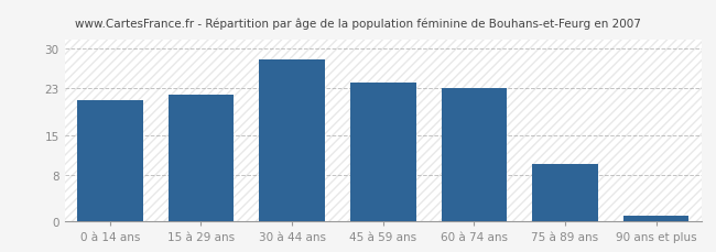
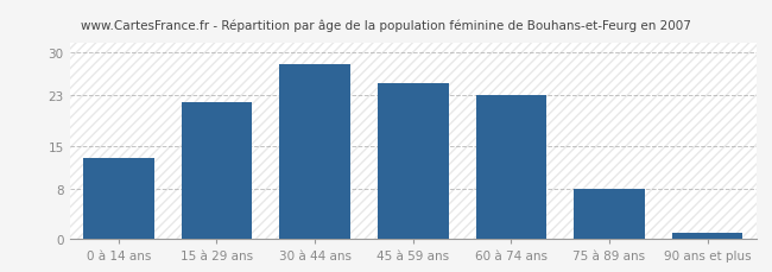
0 à 14 ans: 21 -> 13
45 à 59 ans: 24 -> 25
75 à 89 ans: 10 -> 8
